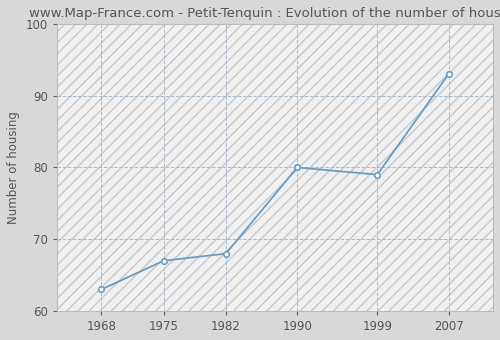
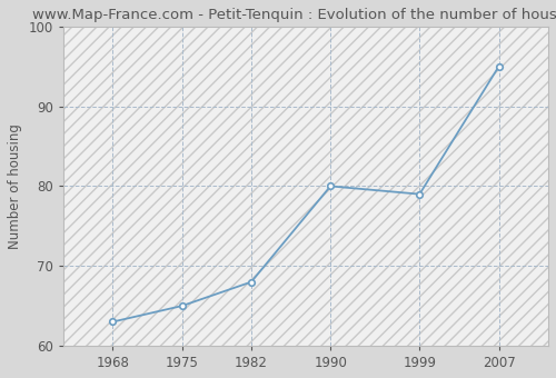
1975: 67 -> 65
2007: 93 -> 95
